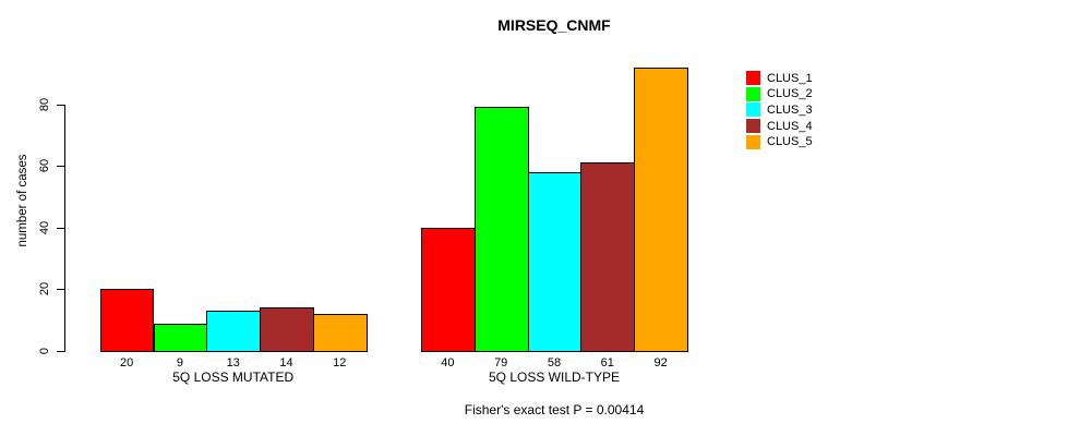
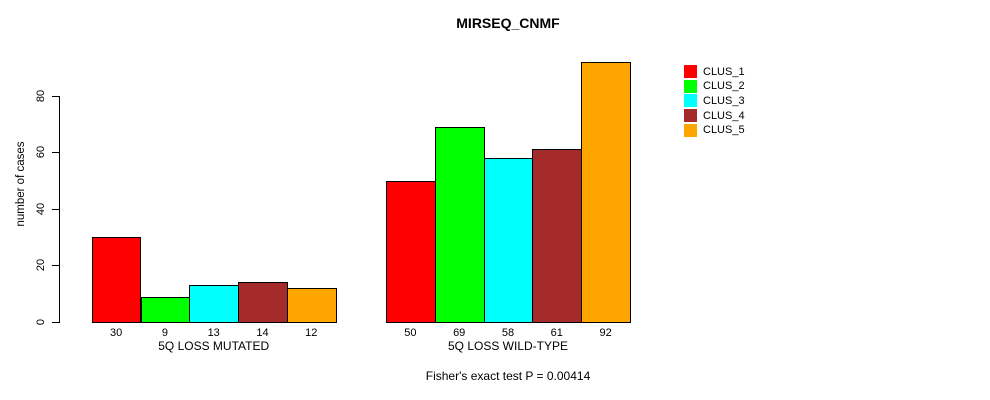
CLUS_1/5Q LOSS MUTATED: 20 -> 30
CLUS_1/5Q LOSS WILD-TYPE: 40 -> 50
CLUS_2/5Q LOSS WILD-TYPE: 79 -> 69
